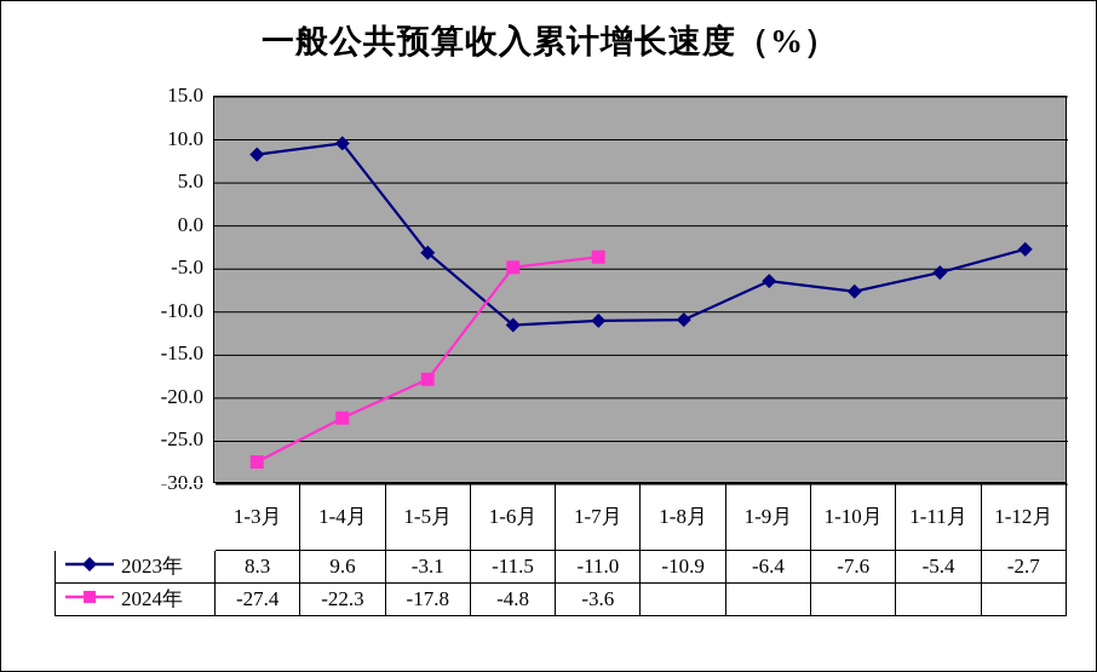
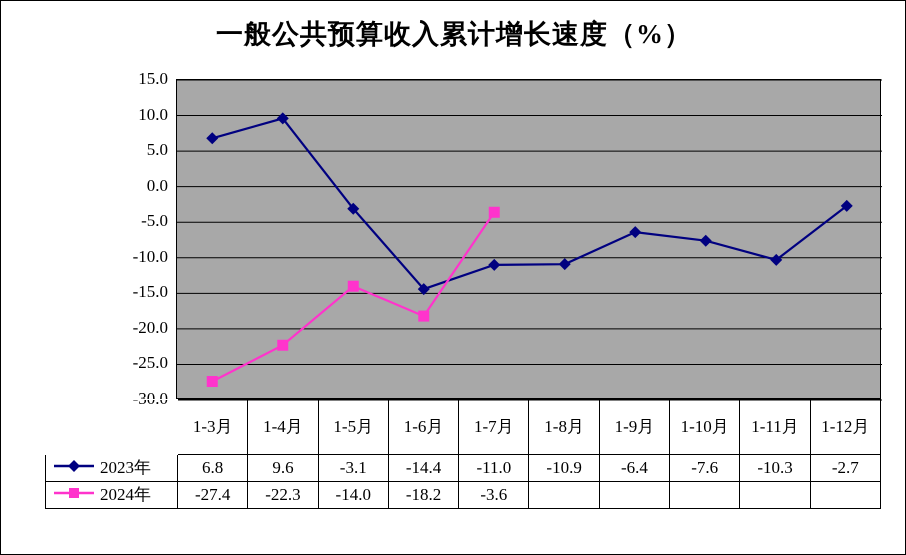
2023年/1-3月: 8.3 -> 6.8
2024年/1-5月: -17.8 -> -14.0
2023年/1-6月: -11.5 -> -14.4
2024年/1-6月: -4.8 -> -18.2
2023年/1-11月: -5.4 -> -10.3
